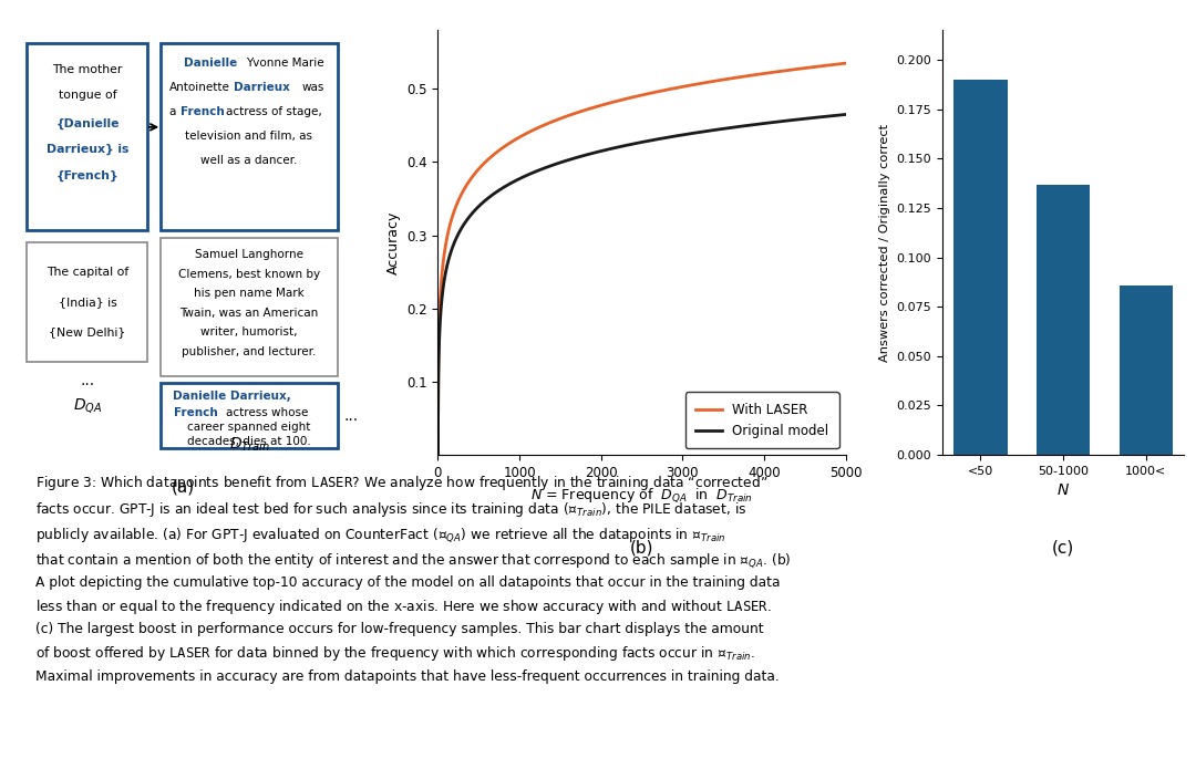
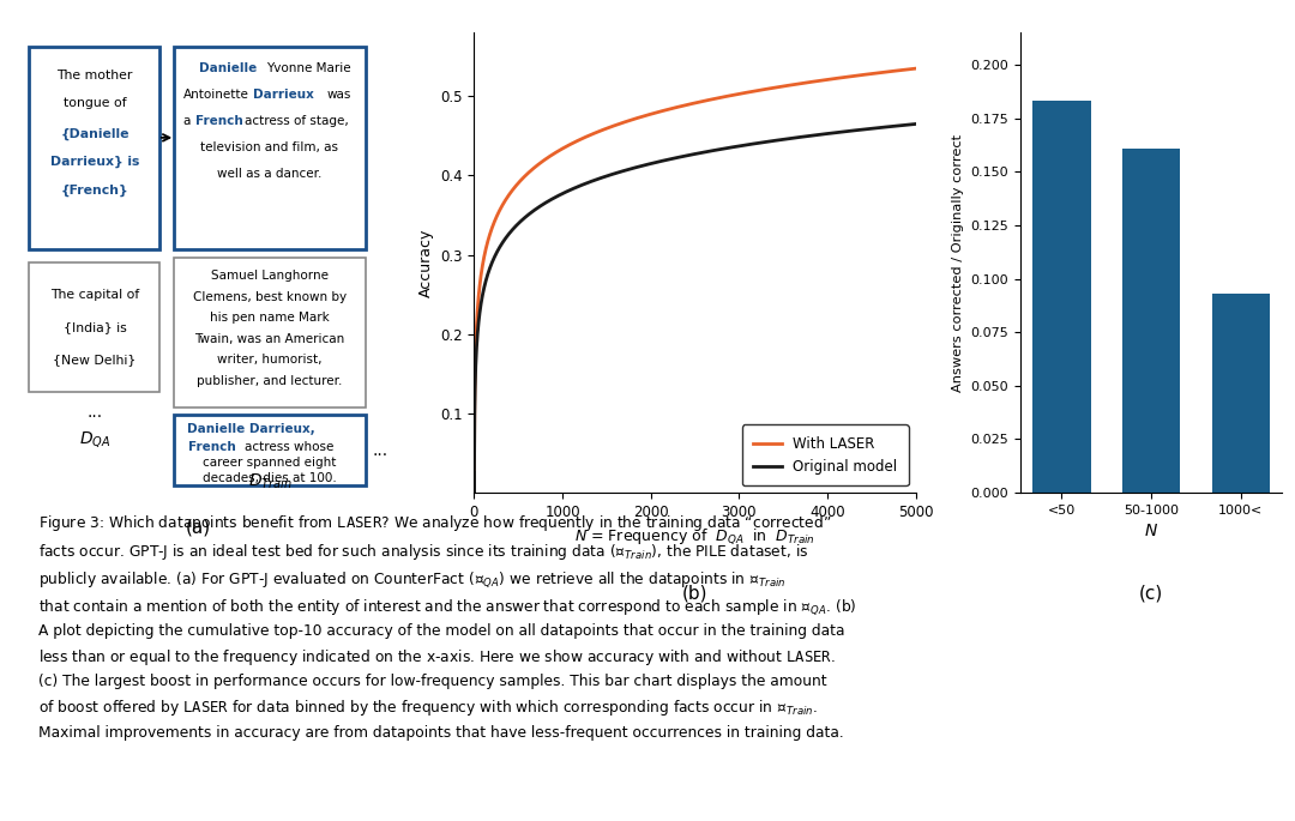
<50: 0.190 -> 0.183
50-1000: 0.137 -> 0.161
1000<: 0.086 -> 0.093
